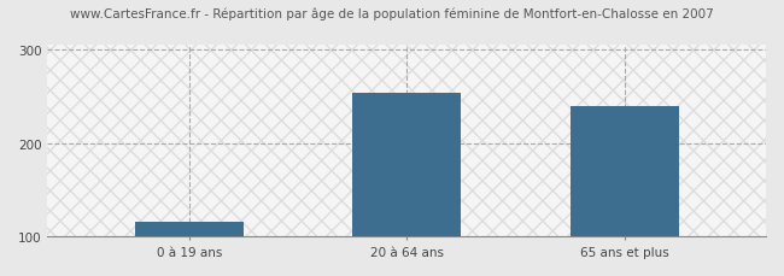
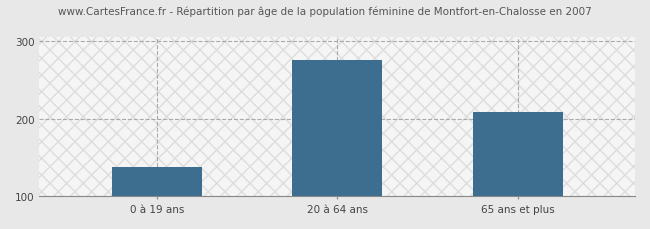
0 à 19 ans: 116 -> 138
20 à 64 ans: 254 -> 276
65 ans et plus: 240 -> 209
